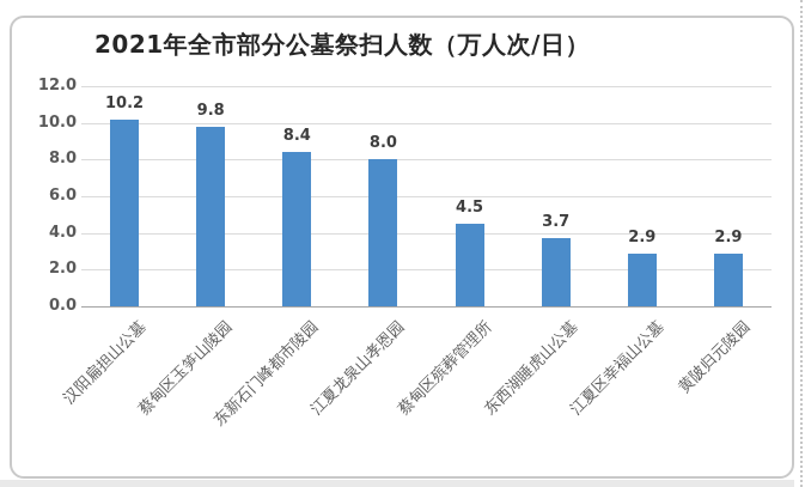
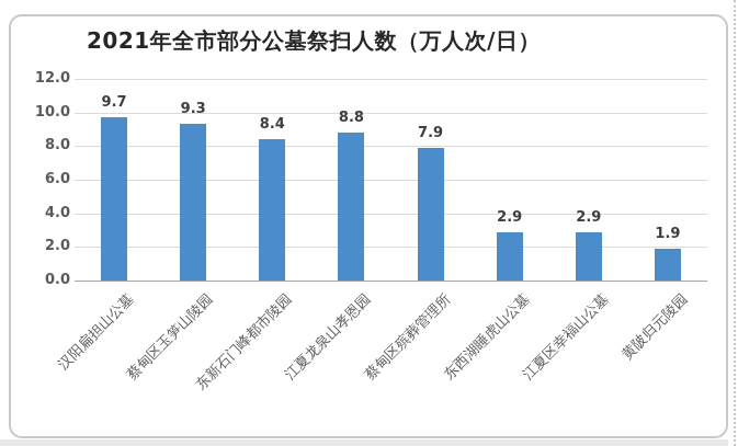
汉阳扁担山公墓: 10.2 -> 9.7
蔡甸区玉笋山陵园: 9.8 -> 9.3
江夏龙泉山孝恩园: 8.0 -> 8.8
蔡甸区殡葬管理所: 4.5 -> 7.9
东西湖睡虎山公墓: 3.7 -> 2.9
黄陂归元陵园: 2.9 -> 1.9
